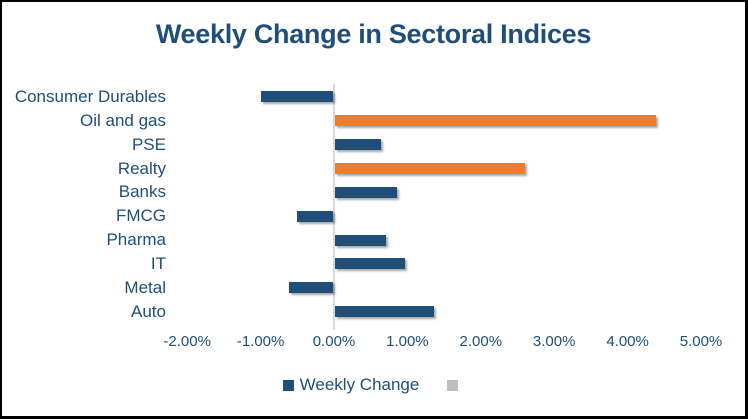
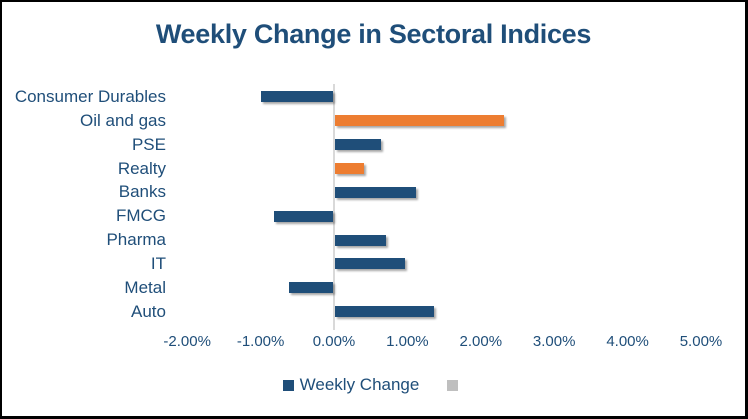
Oil and gas: 4.4% -> 2.3%
Realty: 2.6% -> 0.4%
Banks: 0.8% -> 1.1%
FMCG: -0.5% -> -0.8%
